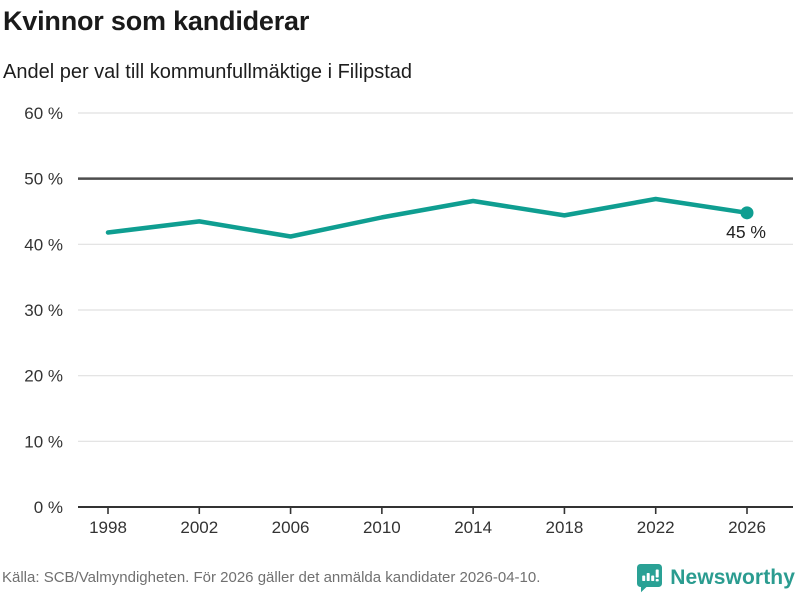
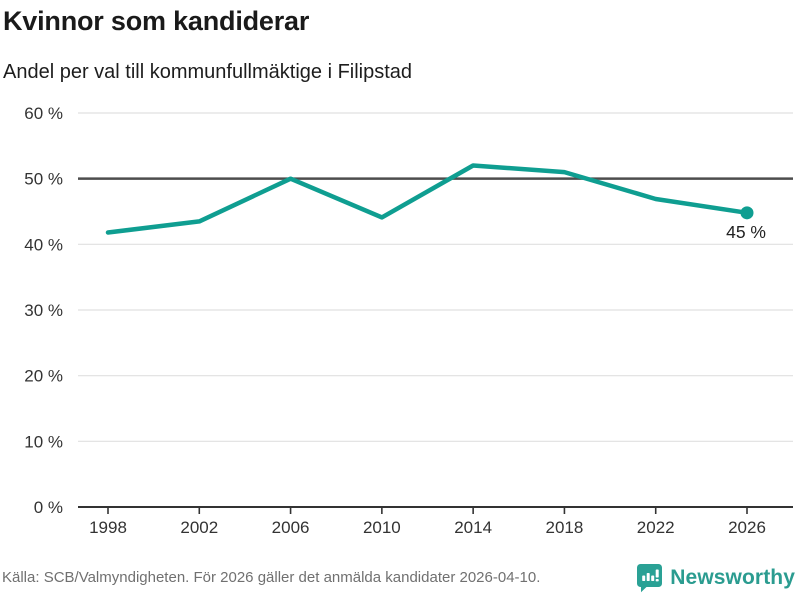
2006: 41% -> 50%
2014: 47% -> 52%
2018: 44% -> 51%
